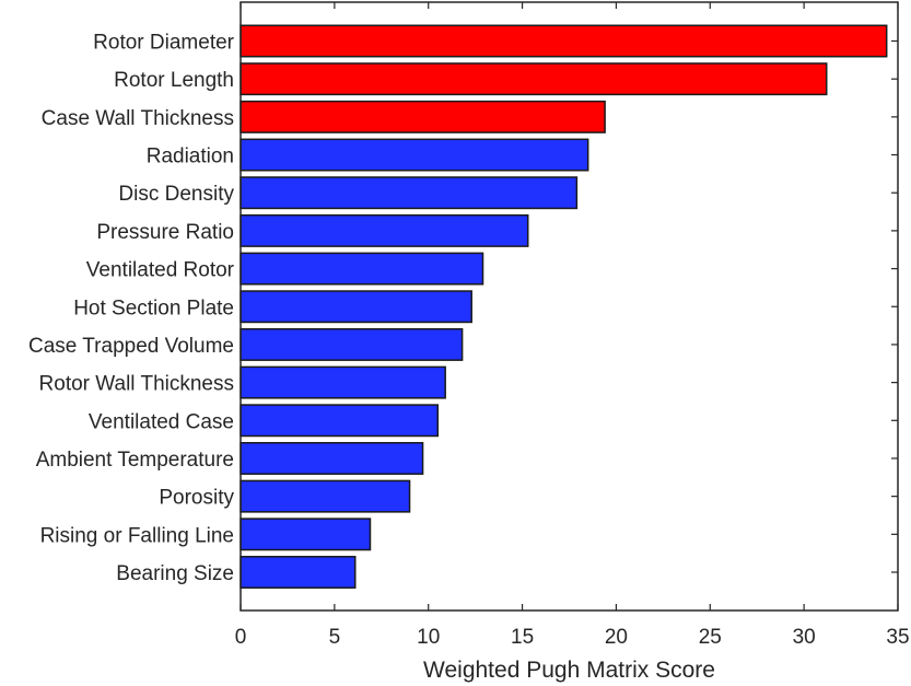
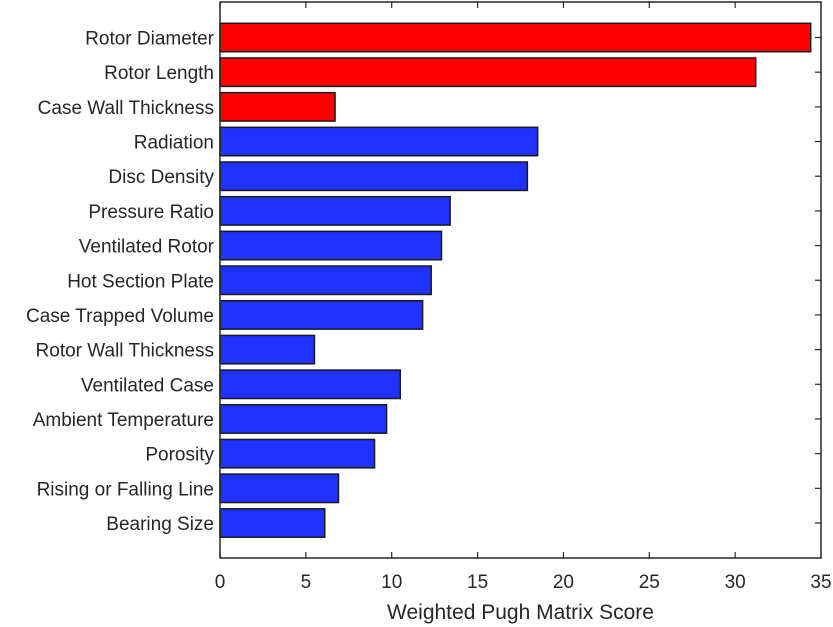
Case Wall Thickness: 19.4 -> 6.7
Pressure Ratio: 15.3 -> 13.4
Rotor Wall Thickness: 10.9 -> 5.5
